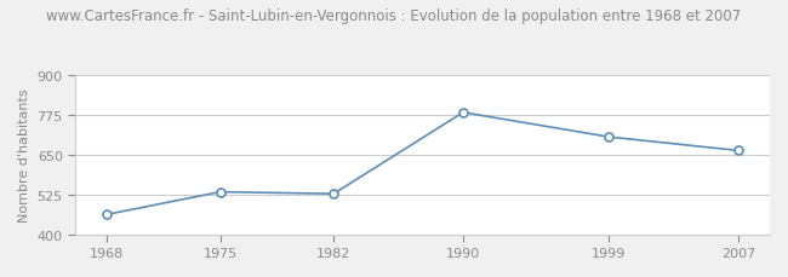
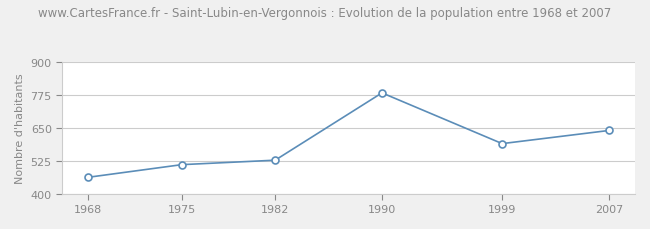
1975: 533 -> 510
1999: 706 -> 590
2007: 663 -> 640
